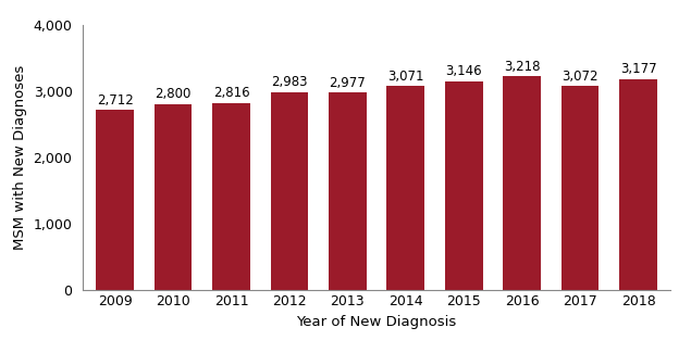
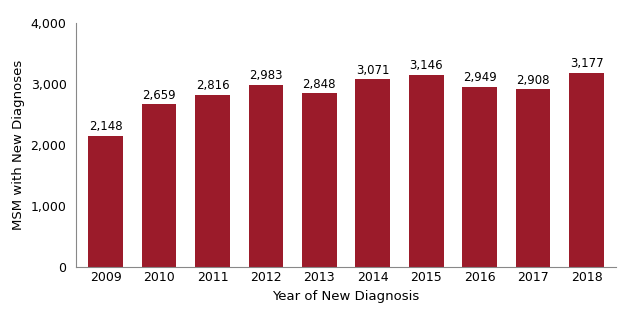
2009: 2,712 -> 2,148
2010: 2,800 -> 2,659
2013: 2,977 -> 2,848
2016: 3,218 -> 2,949
2017: 3,072 -> 2,908
